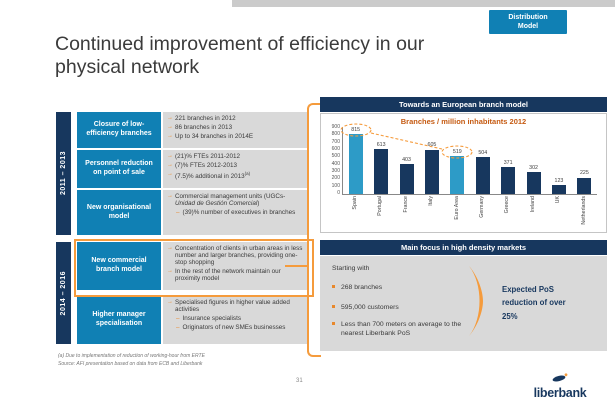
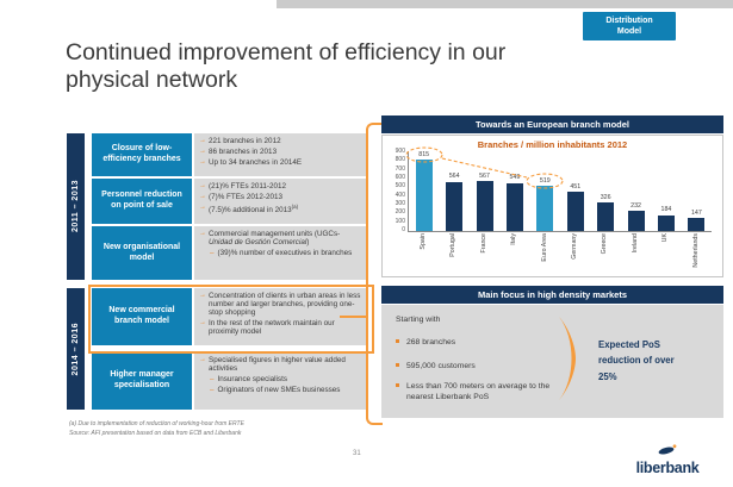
Portugal: 613 -> 564
France: 403 -> 567
Italy: 605 -> 549
Germany: 504 -> 451
Greece: 371 -> 326
Ireland: 302 -> 232
UK: 123 -> 184
Netherlands: 225 -> 147
